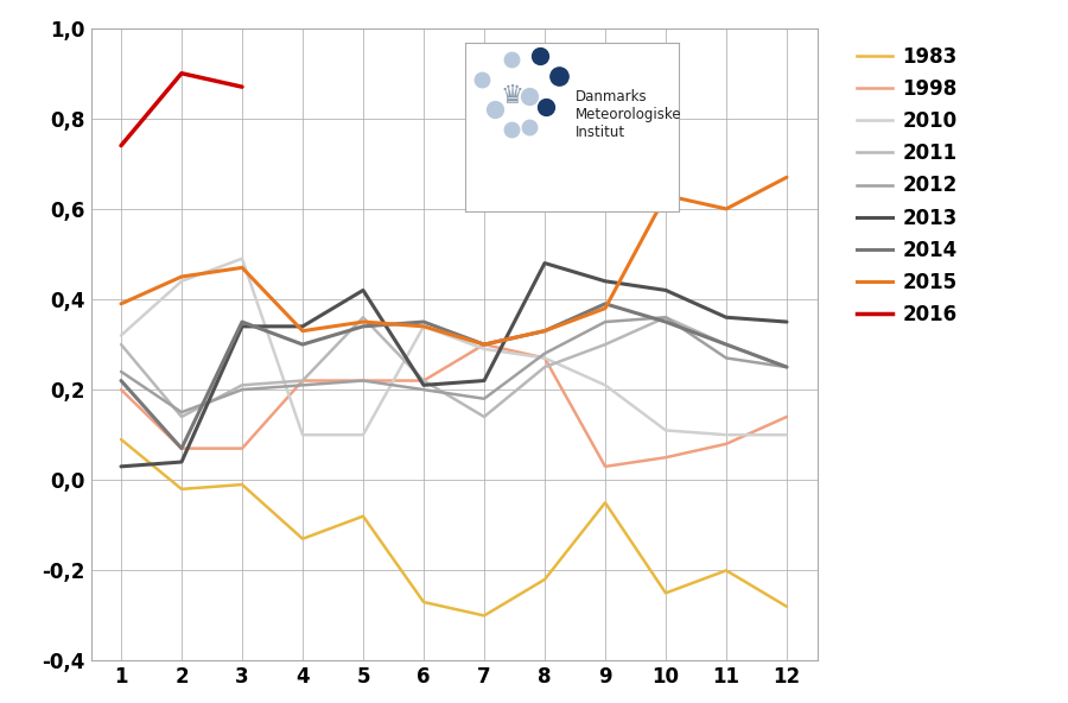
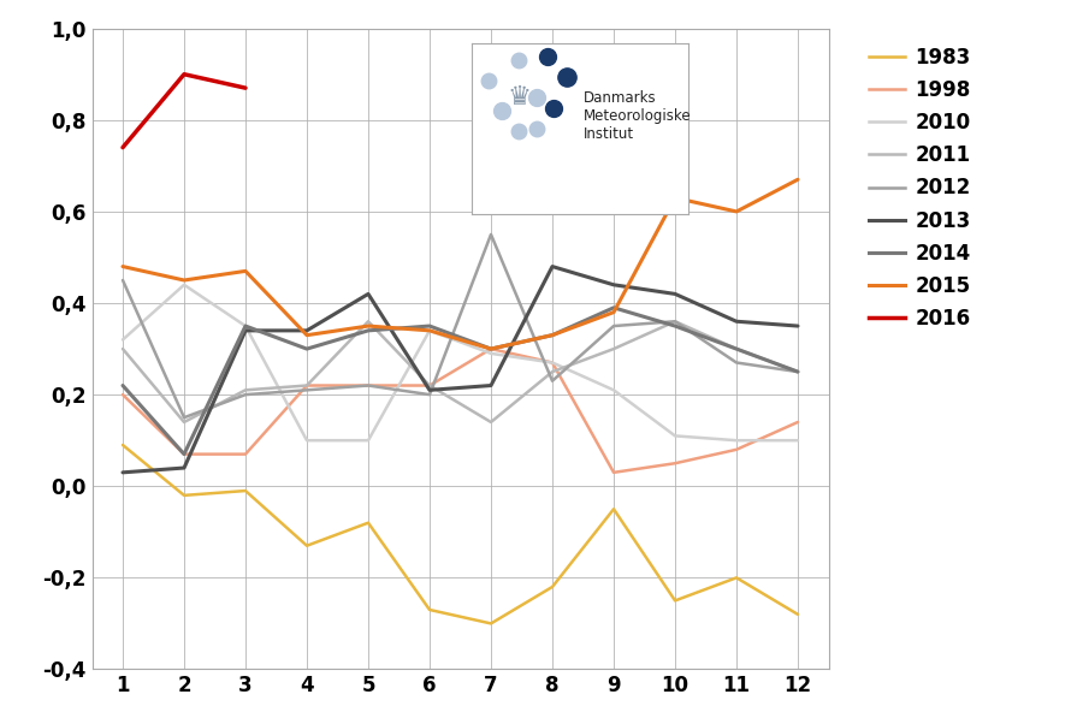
2012/1: 0,24 -> 0,45
2015/1: 0,39 -> 0,48
2010/3: 0,49 -> 0,35
2012/7: 0,18 -> 0,55
2012/8: 0,28 -> 0,23
